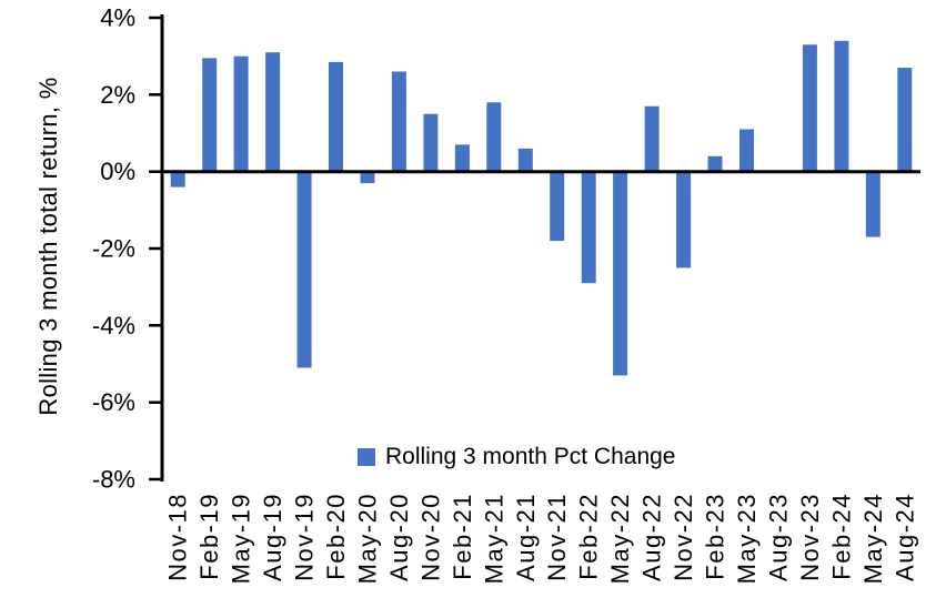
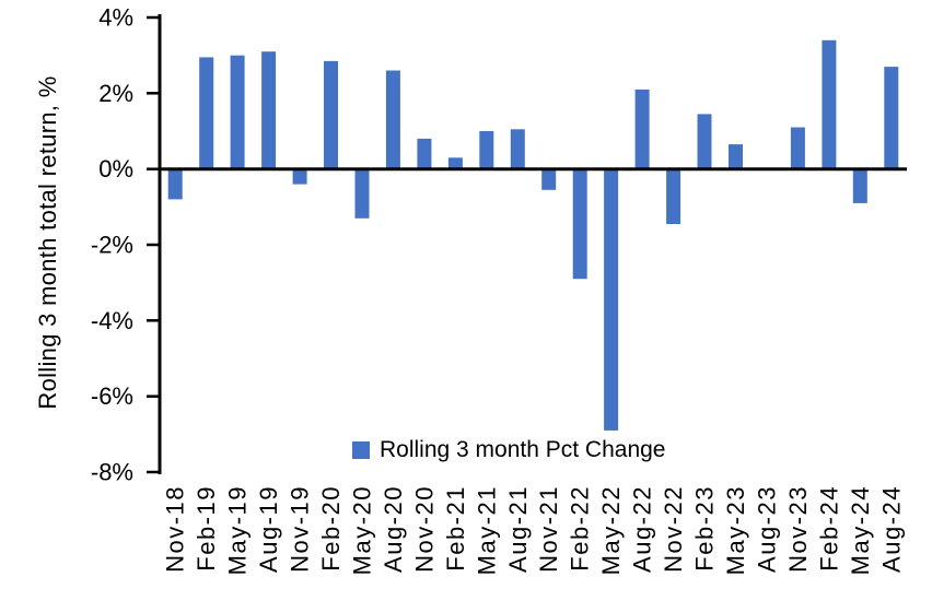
Nov-18: -0.4% -> -0.8%
Nov-19: -5.1% -> -0.4%
May-20: -0.3% -> -1.3%
Nov-20: 1.5% -> 0.8%
Feb-21: 0.7% -> 0.3%
May-21: 1.8% -> 1.0%
Aug-21: 0.6% -> 1.1%
Nov-21: -1.8% -> -0.6%
May-22: -5.3% -> -6.9%
Aug-22: 1.7% -> 2.1%
Nov-22: -2.5% -> -1.4%
Feb-23: 0.4% -> 1.4%
May-23: 1.1% -> 0.7%
Nov-23: 3.3% -> 1.1%
May-24: -1.7% -> -0.9%
